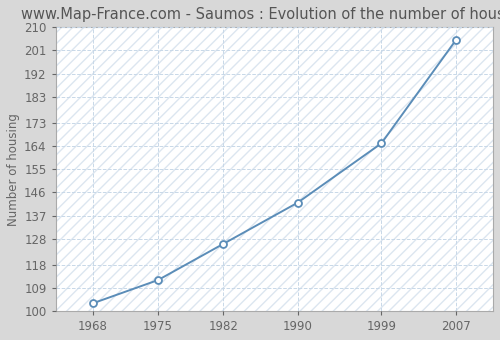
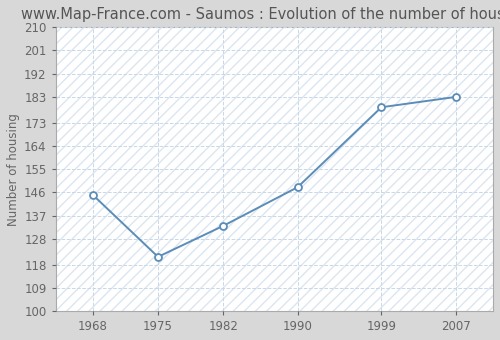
1968: 103 -> 145
1975: 112 -> 121
1982: 126 -> 133
1990: 142 -> 148
1999: 165 -> 179
2007: 205 -> 183
